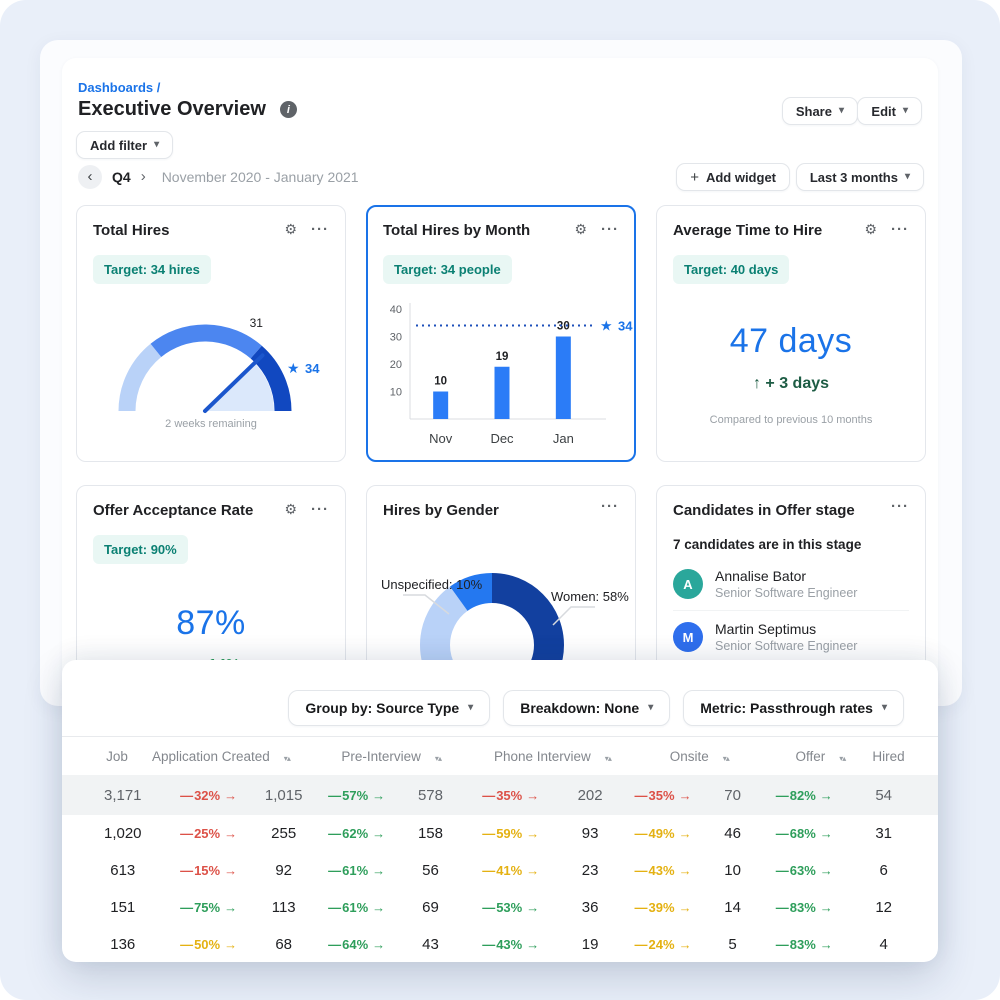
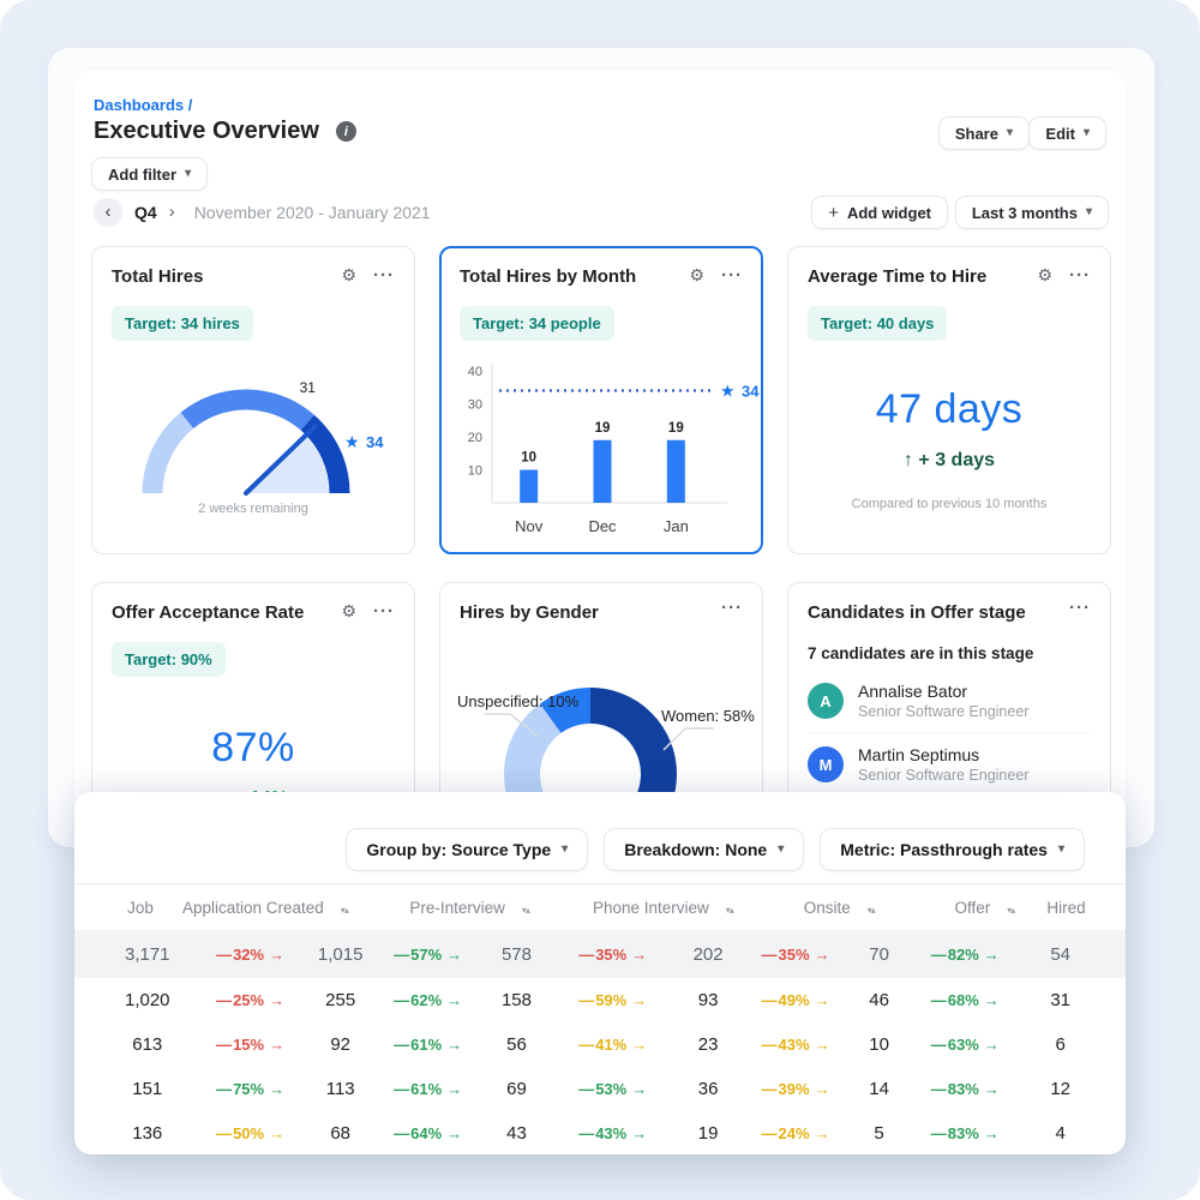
Total Hires by Month/Jan: 30 -> 19
